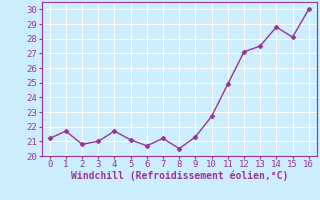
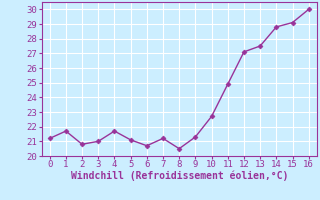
15: 28.1 -> 29.1
